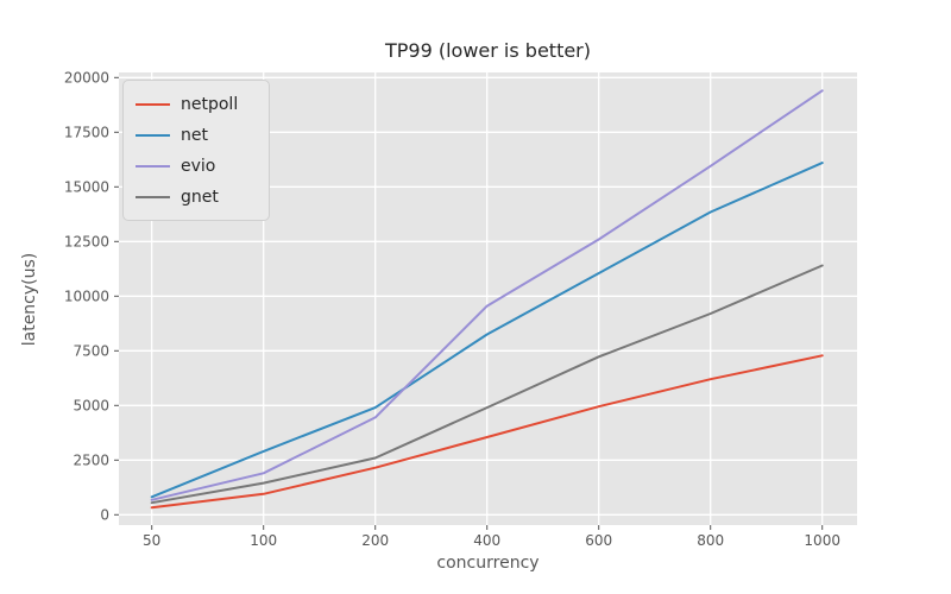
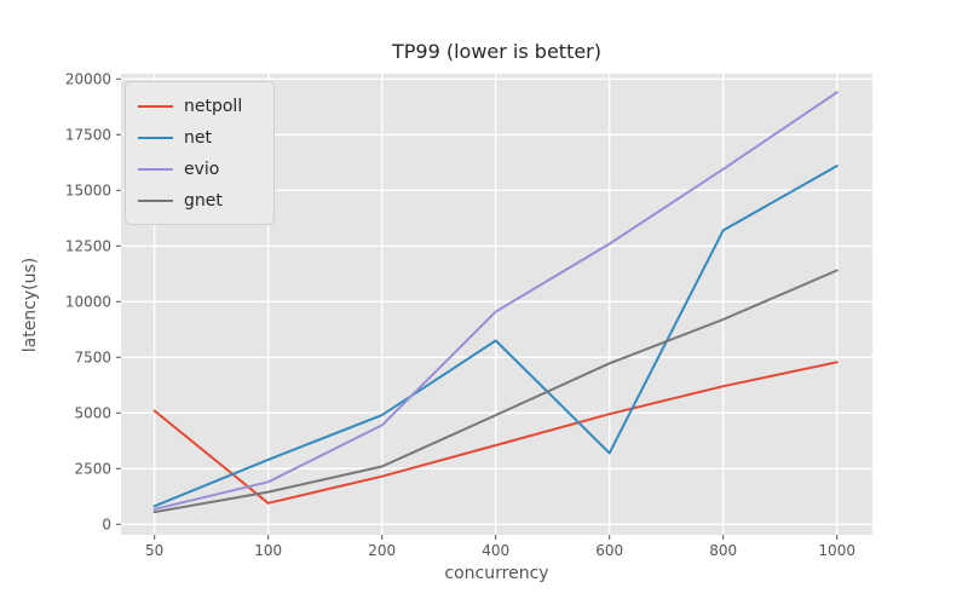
netpoll/50: 300 -> 5100
net/600: 11000 -> 3200
net/800: 13800 -> 13200
